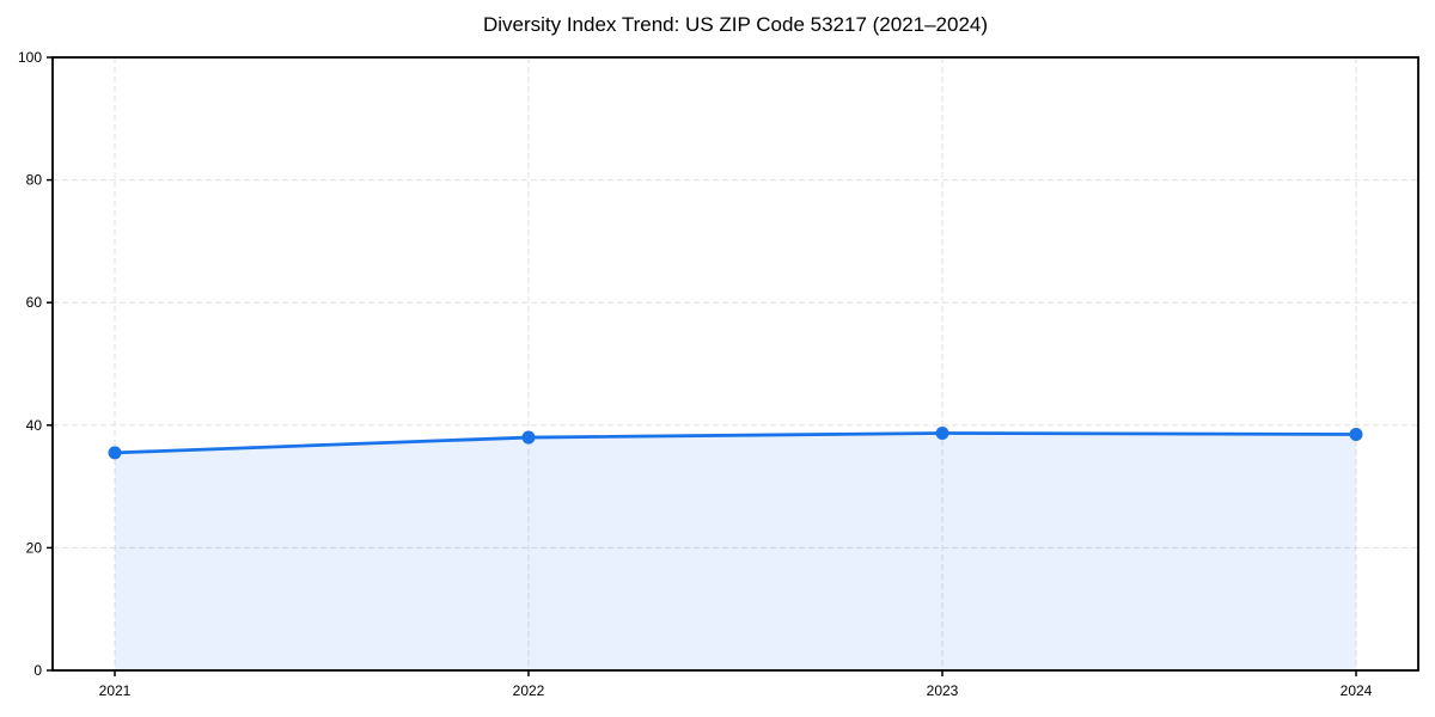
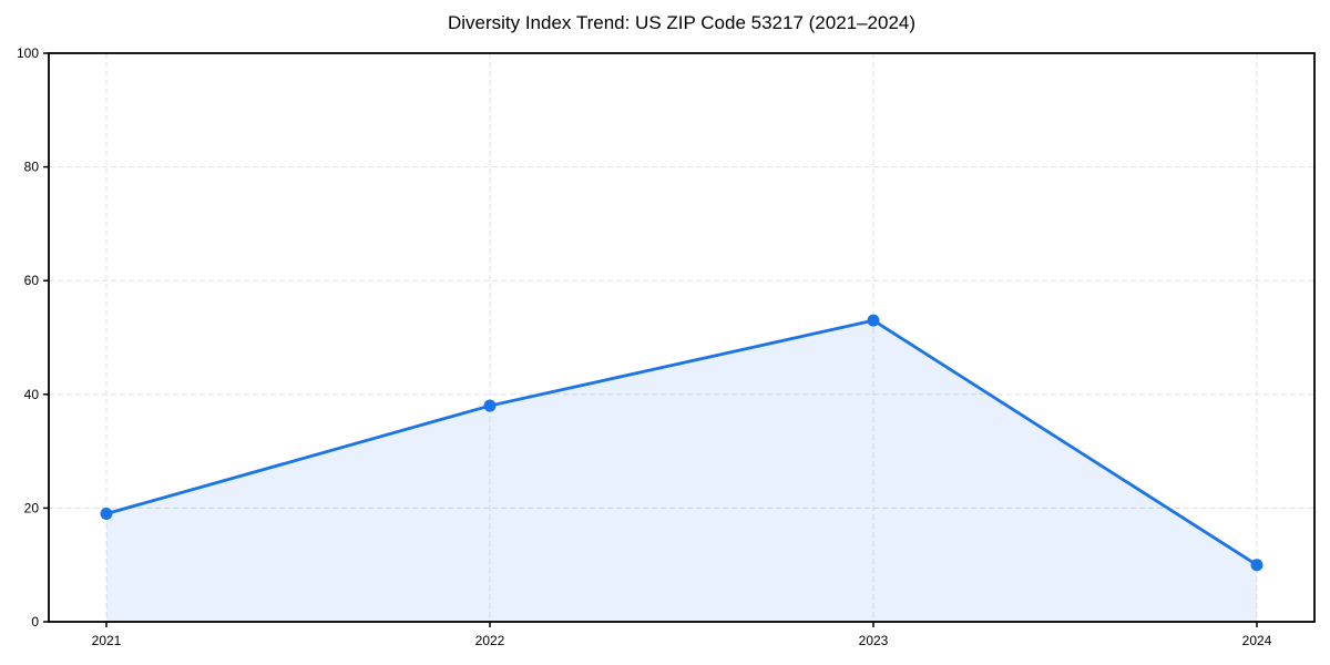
2021: 36 -> 19
2023: 39 -> 53
2024: 38 -> 10
